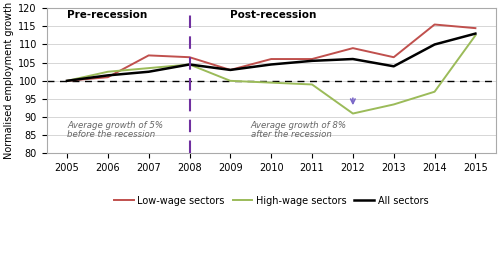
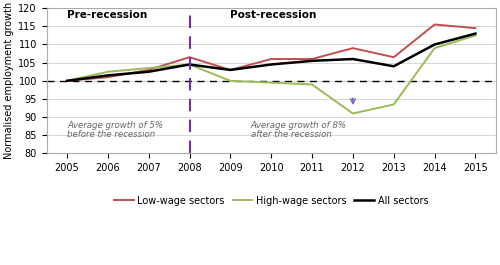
Low-wage sectors/2007: 107.0 -> 103.0
High-wage sectors/2014: 97.0 -> 109.0
